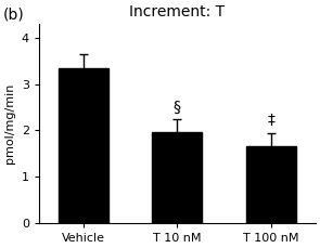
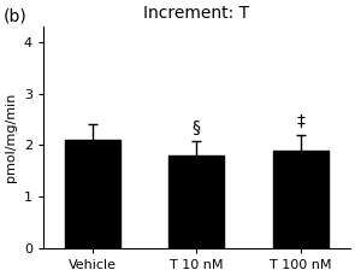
Vehicle: 3.35 -> 2.10
T 10 nM: 1.97 -> 1.80
T 100 nM: 1.65 -> 1.90
